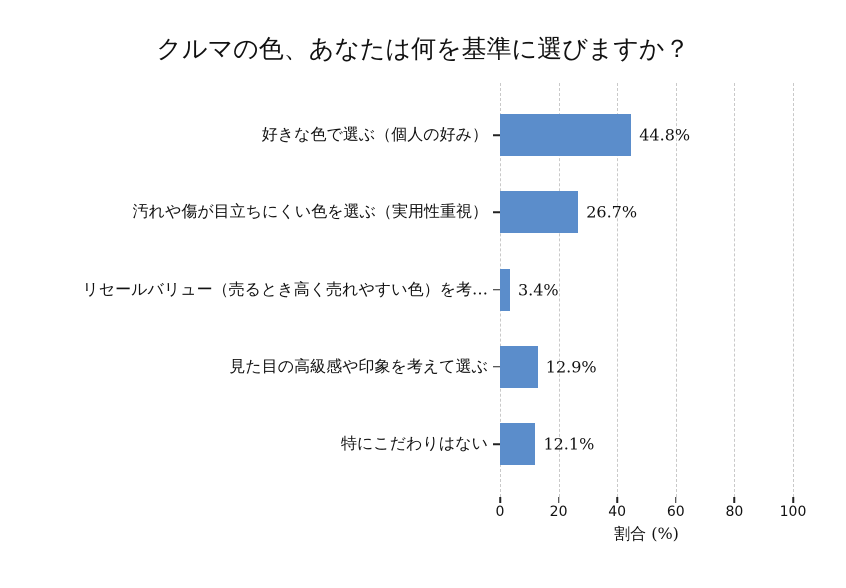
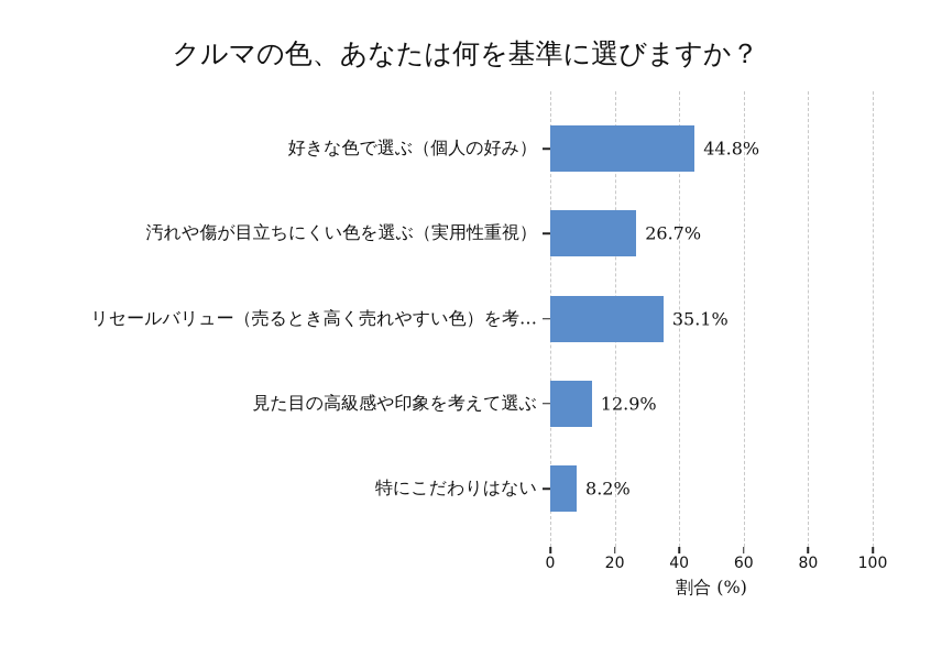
リセールバリュー（売るとき高く売れやすい色）を考…: 3.4% -> 35.1%
特にこだわりはない: 12.1% -> 8.2%
